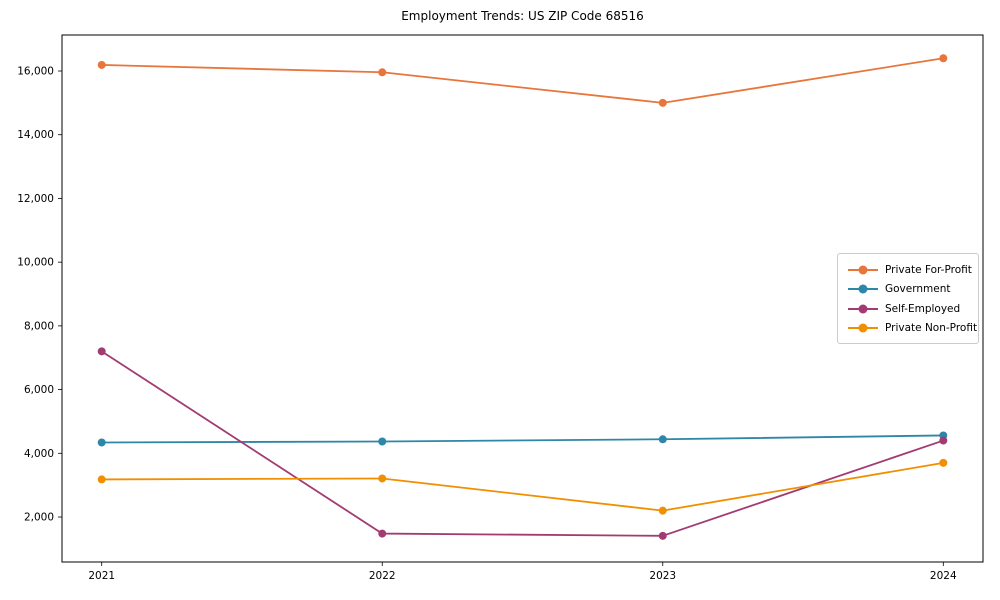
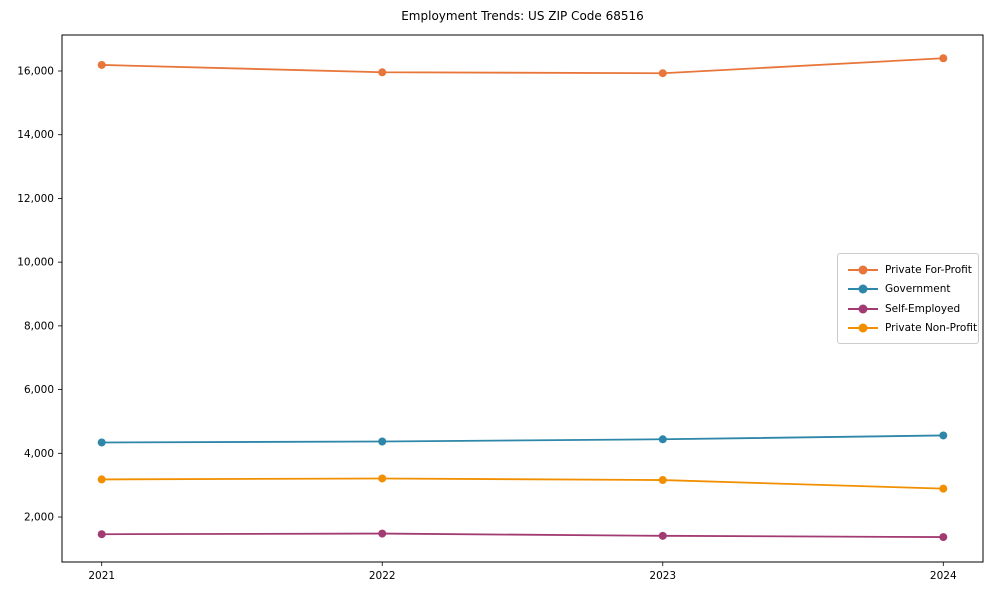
Self-Employed/2021: 7200 -> 1500
Private For-Profit/2023: 15000 -> 15900
Private Non-Profit/2023: 2200 -> 3200
Self-Employed/2024: 4400 -> 1400
Private Non-Profit/2024: 3700 -> 2900
